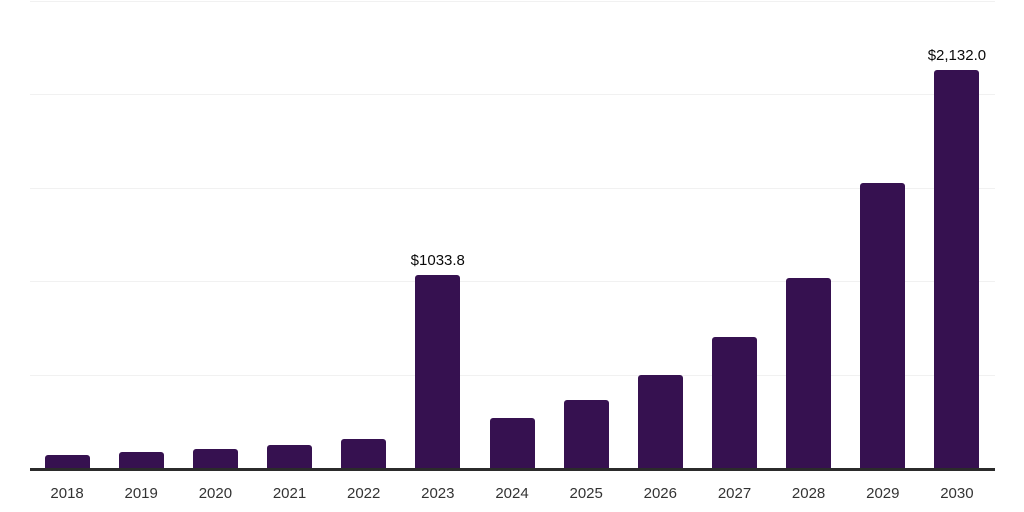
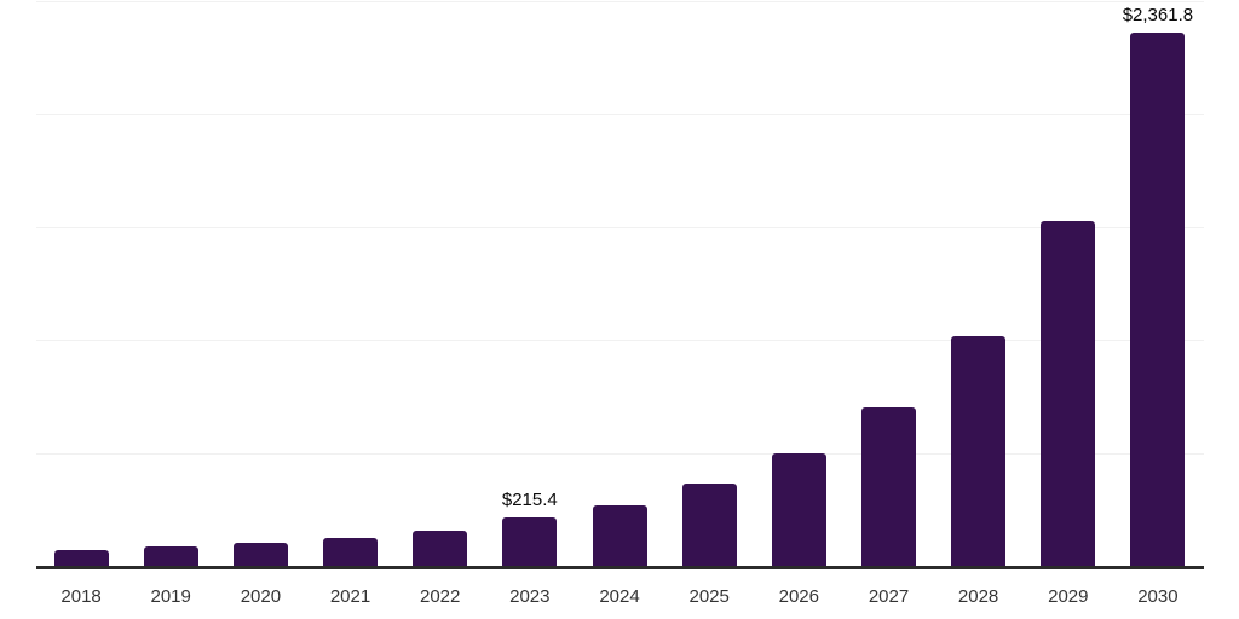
2023: $1033.8 -> $215.4
2030: $2,132.0 -> $2,361.8
